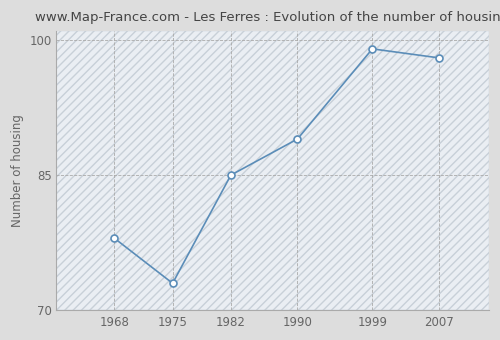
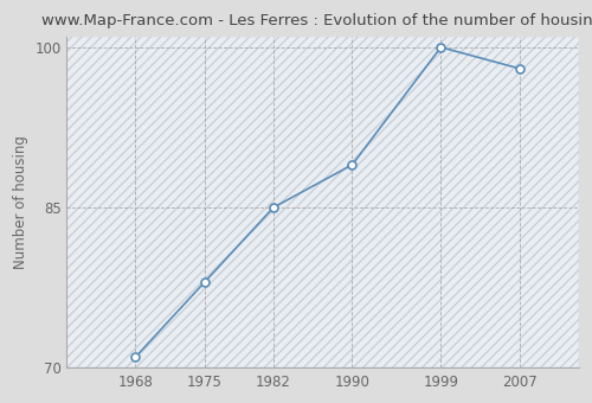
1968: 78 -> 71
1975: 73 -> 78
1999: 99 -> 100
